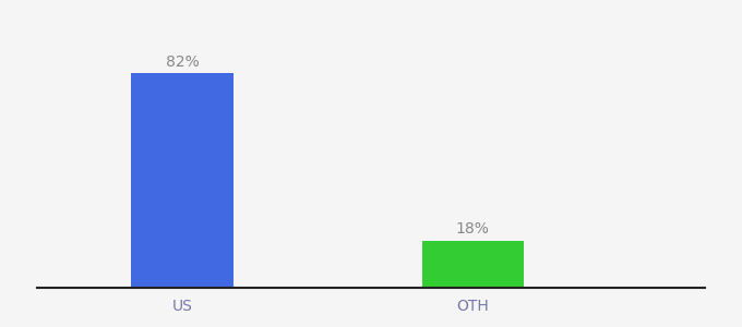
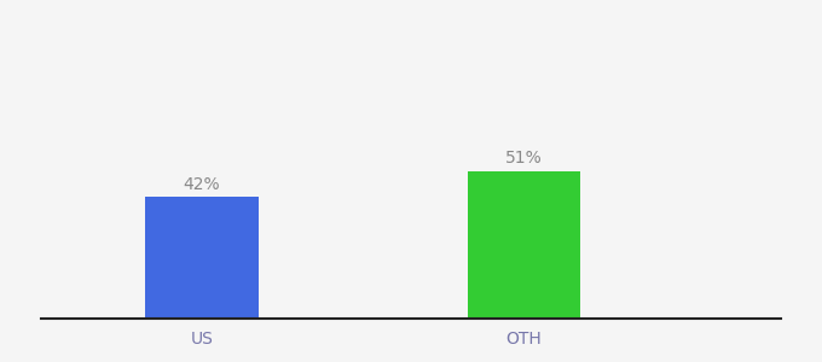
US: 82% -> 42%
OTH: 18% -> 51%
